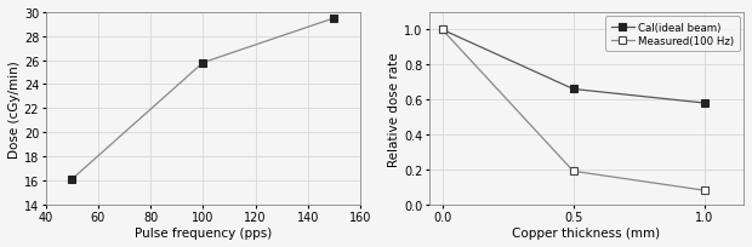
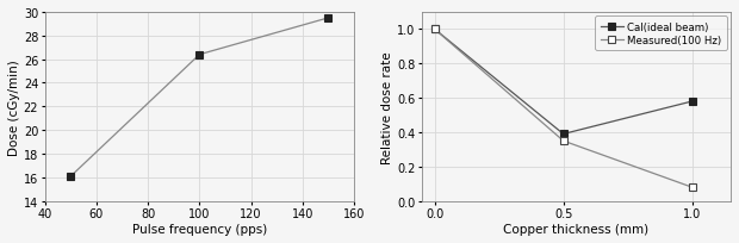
100: 25.8 -> 26.4
Cal(ideal beam)/0.5: 0.66 -> 0.39
Measured(100 Hz)/0.5: 0.19 -> 0.35
